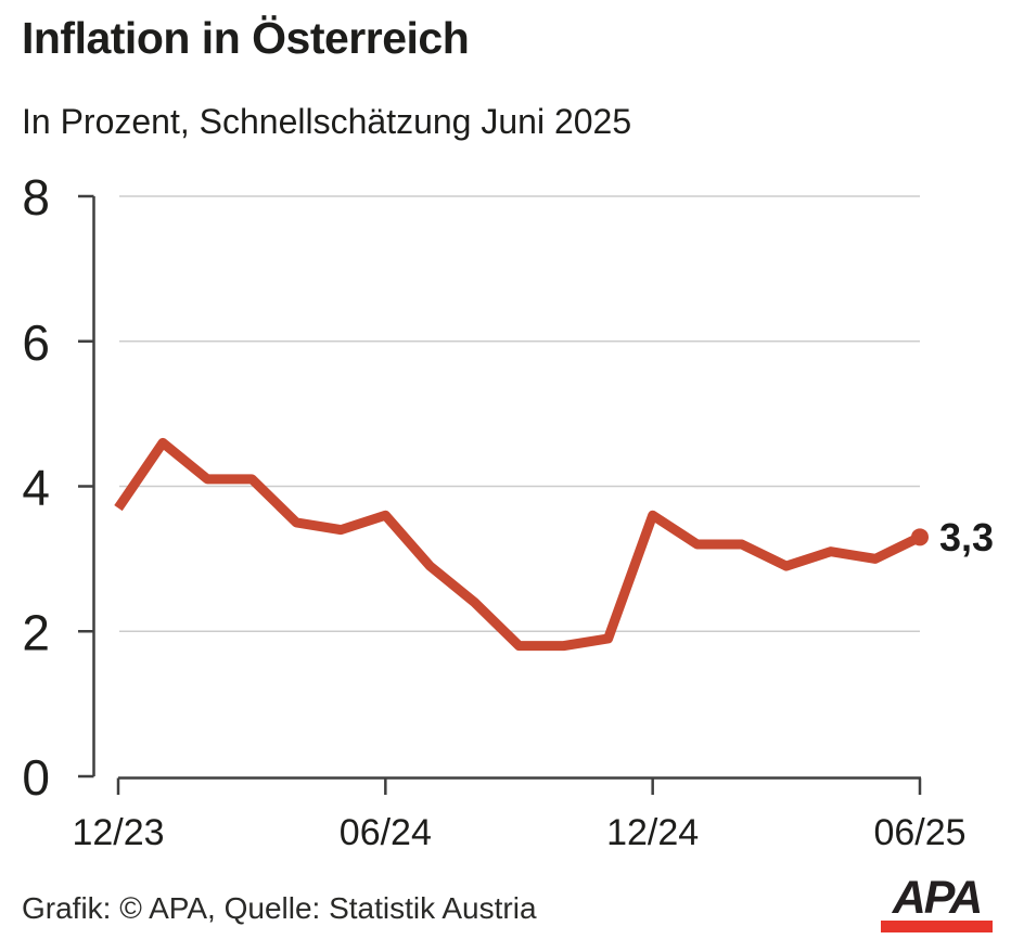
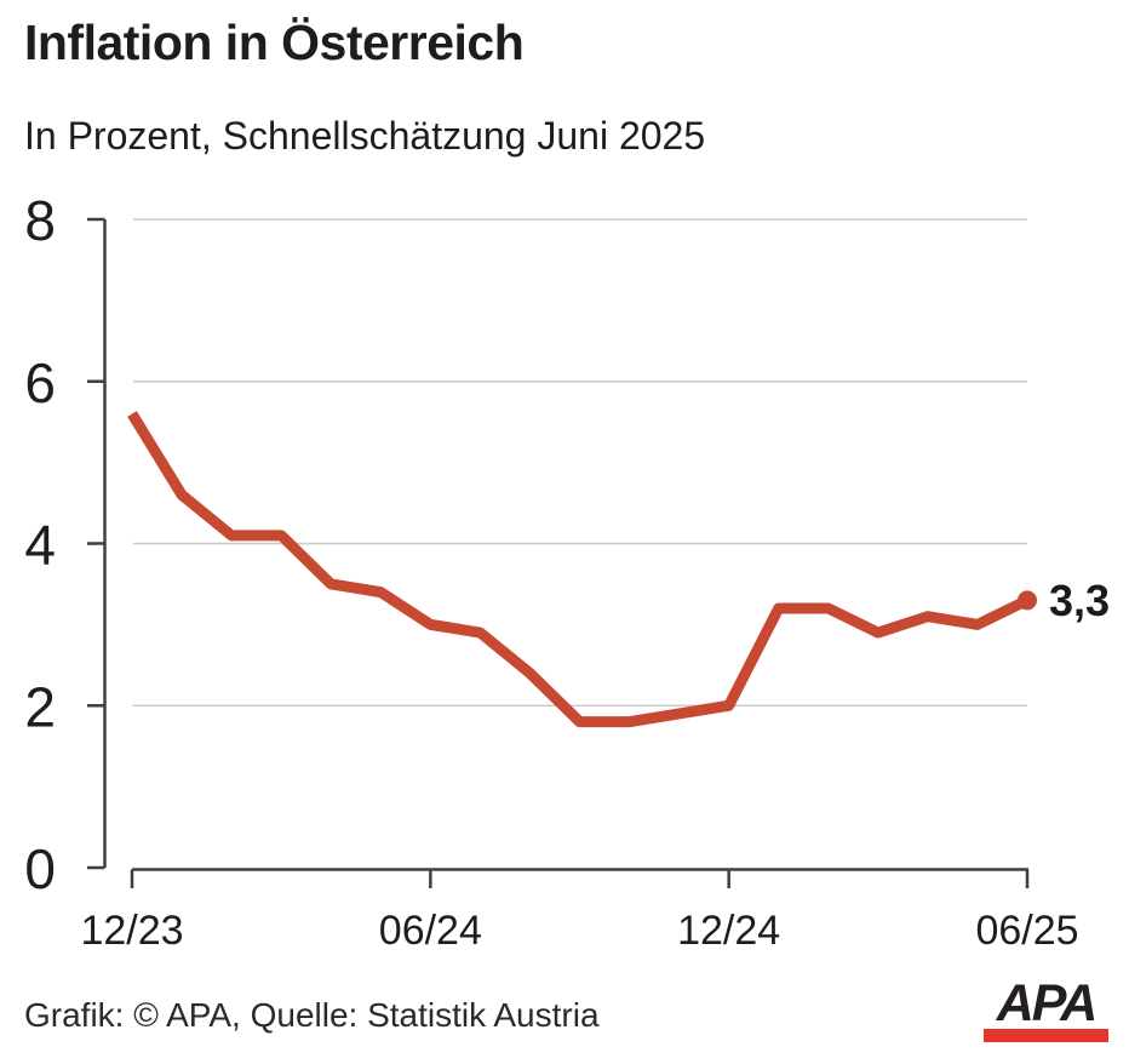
12/23: 3.7 -> 5.6
06/24: 3.6 -> 3.0
12/24: 3.6 -> 2.0
